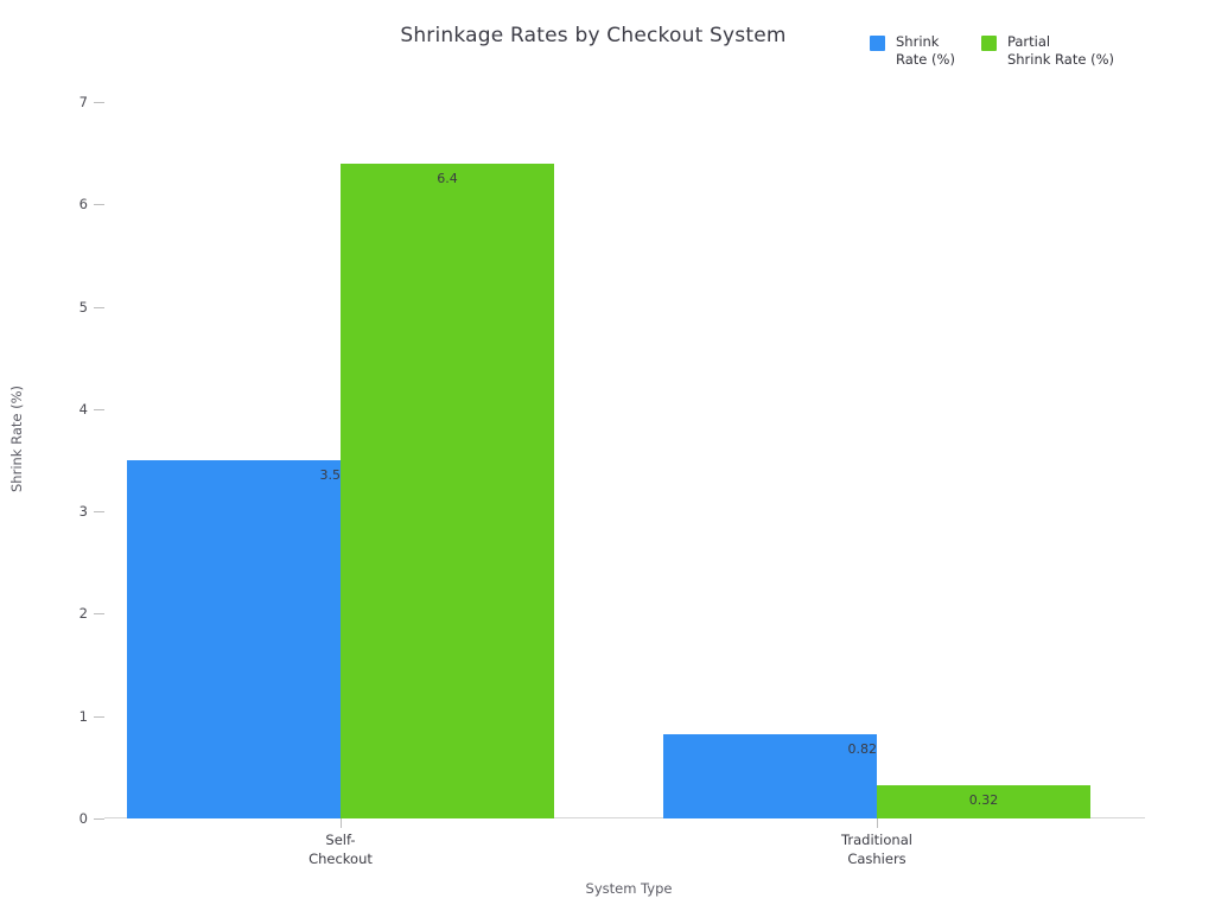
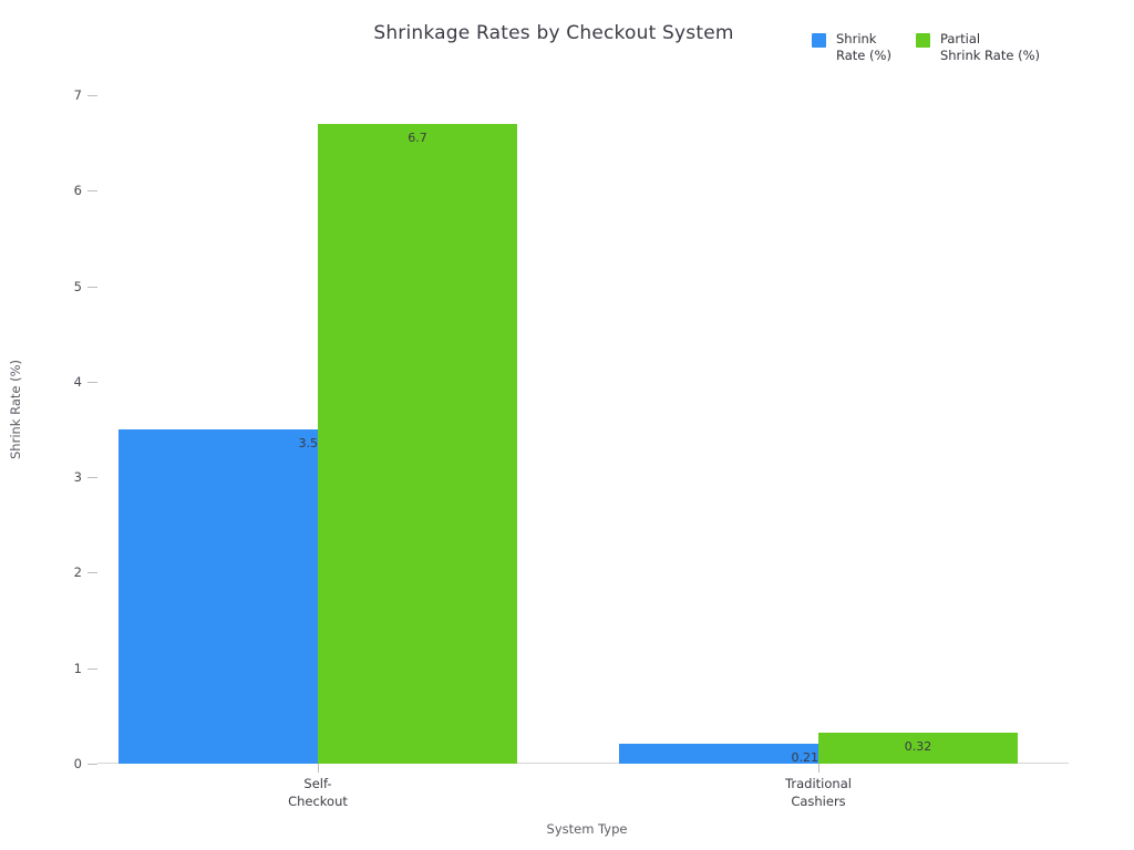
Partial Shrink Rate (%)/Self- Checkout: 6.4 -> 6.7
Shrink Rate (%)/Traditional Cashiers: 0.82 -> 0.21
